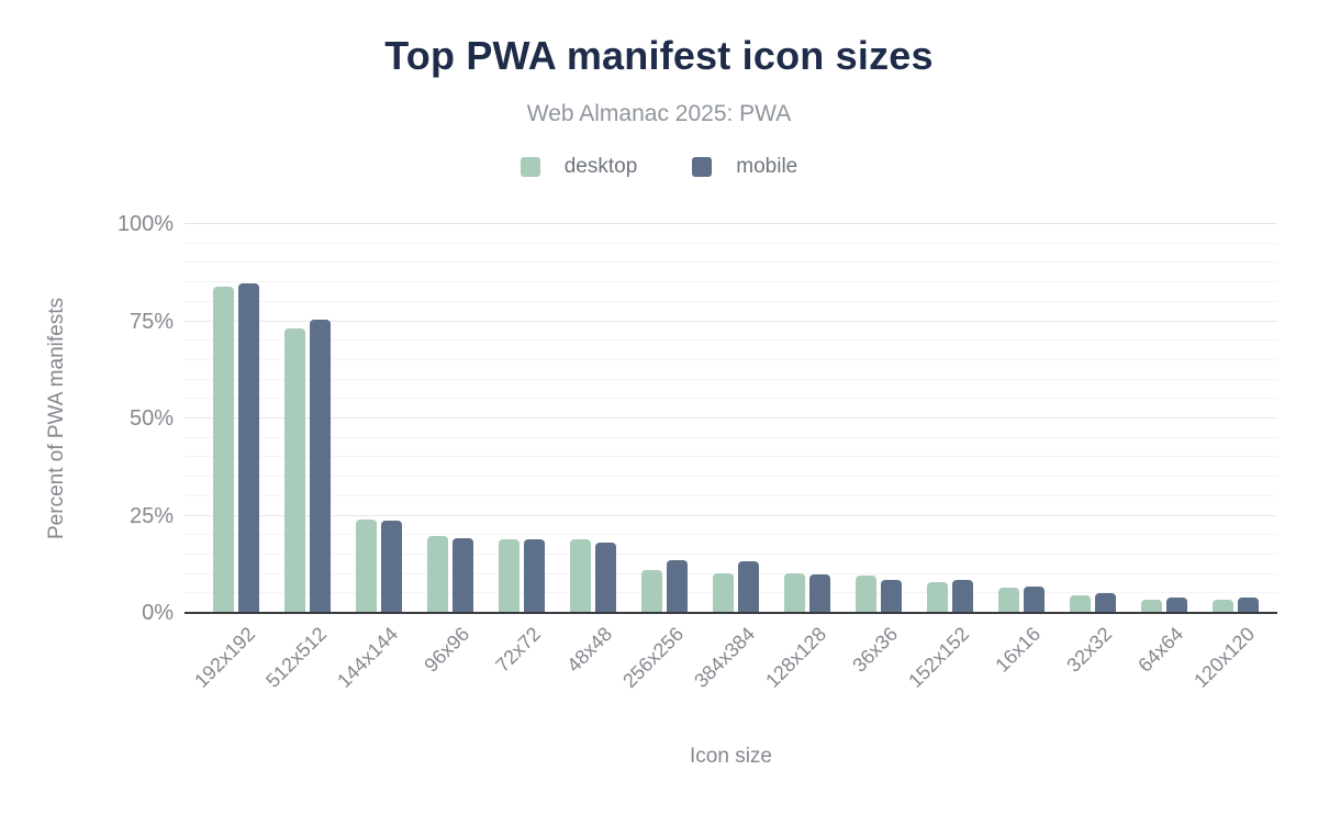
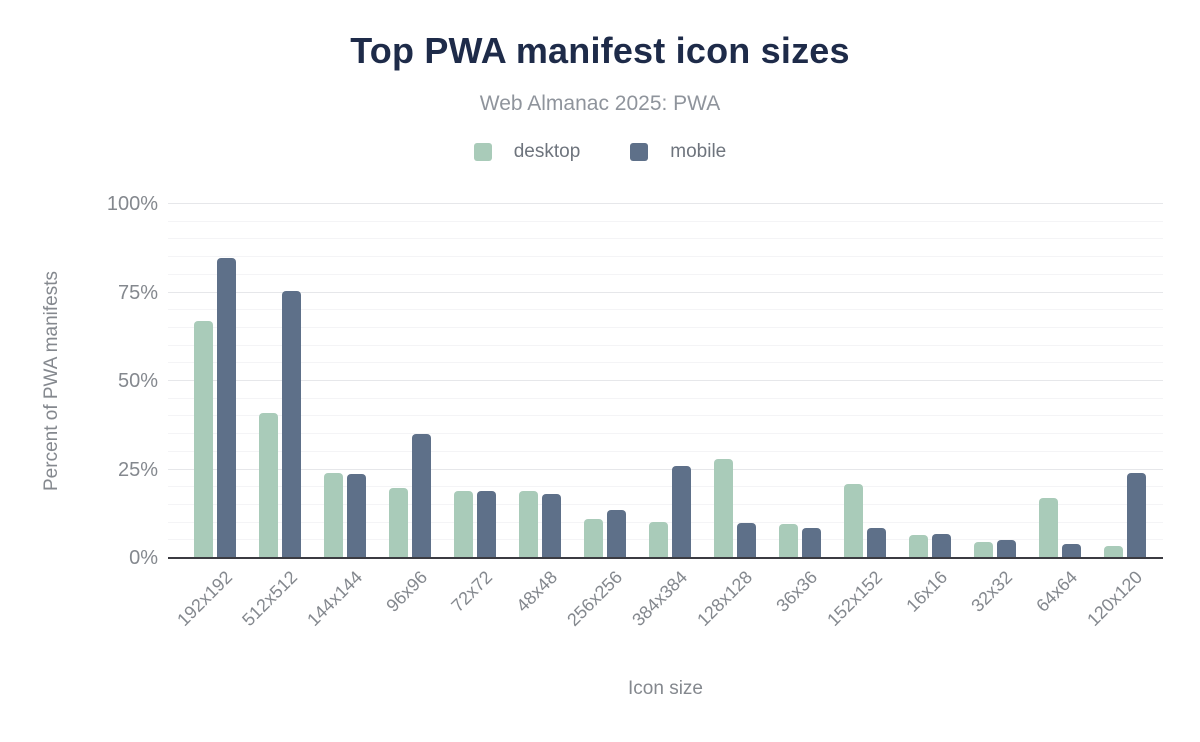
desktop/192x192: 84% -> 67%
desktop/512x512: 73% -> 41%
mobile/96x96: 19% -> 35%
mobile/384x384: 13% -> 26%
desktop/128x128: 10% -> 28%
desktop/152x152: 8% -> 21%
desktop/64x64: 4% -> 17%
mobile/120x120: 4% -> 24%
